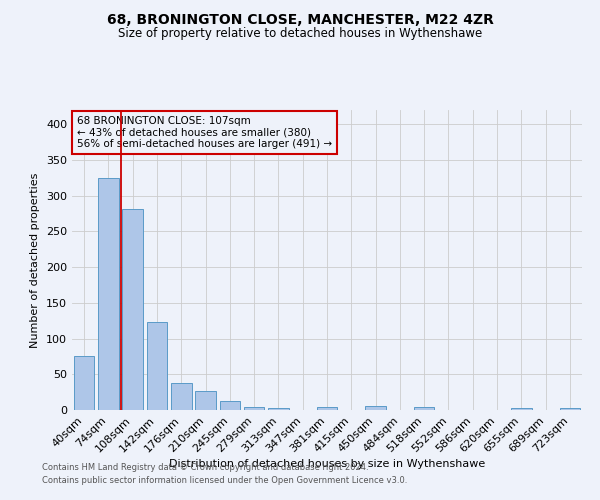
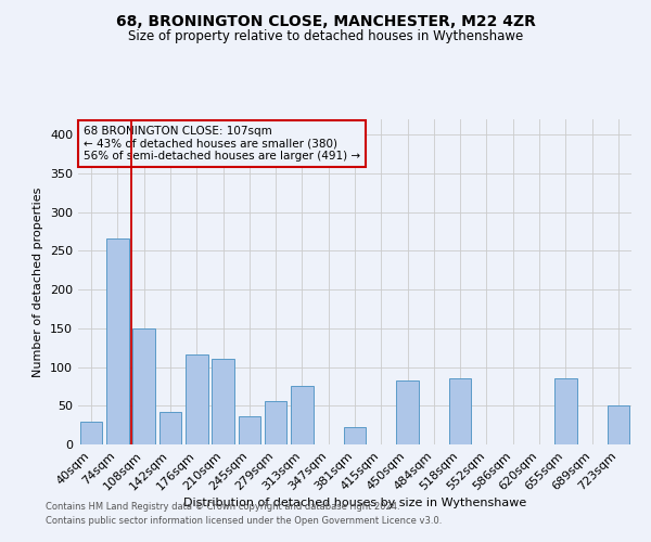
40sqm: 76 -> 30
74sqm: 325 -> 266
108sqm: 281 -> 150
142sqm: 123 -> 42
176sqm: 38 -> 116
210sqm: 26 -> 110
245sqm: 13 -> 36
279sqm: 4 -> 56
313sqm: 3 -> 76
381sqm: 4 -> 22
450sqm: 5 -> 82
518sqm: 4 -> 86
655sqm: 3 -> 86
723sqm: 3 -> 50
